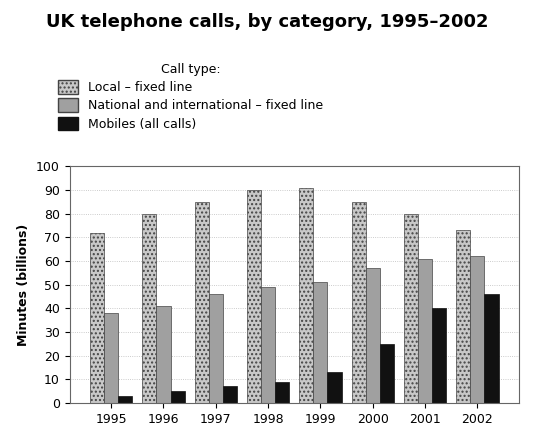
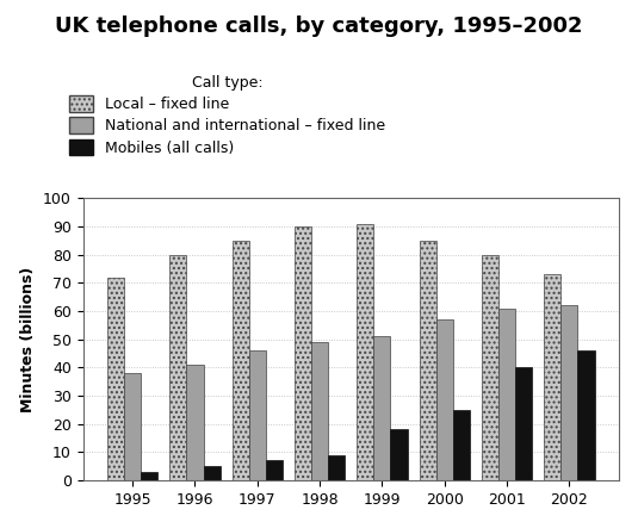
Mobiles (all calls)/1999: 13 -> 18
